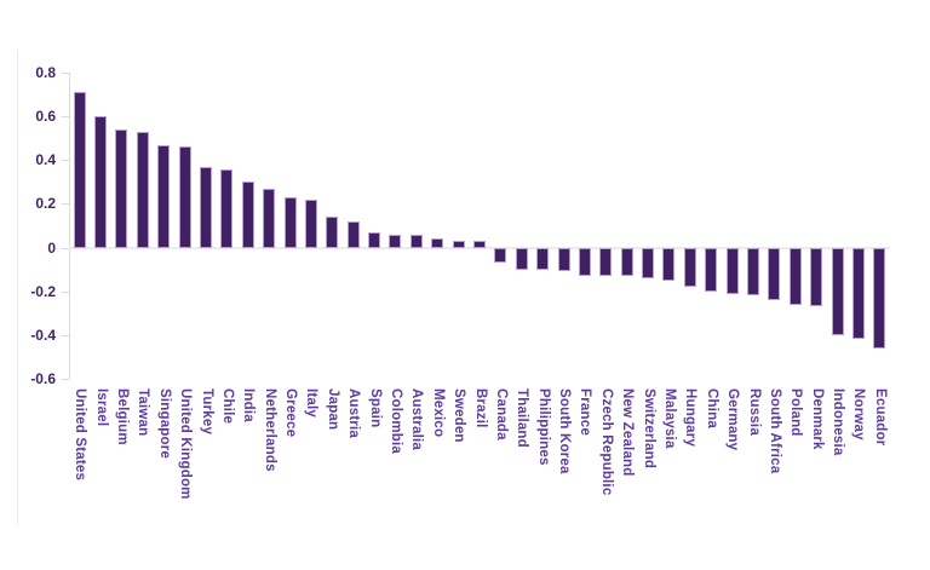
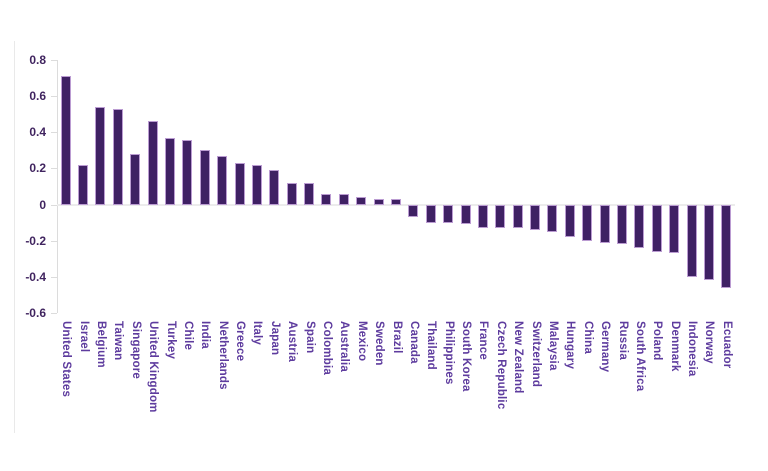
Israel: 0.60 -> 0.22
Singapore: 0.47 -> 0.28
Japan: 0.14 -> 0.19
Spain: 0.07 -> 0.12
